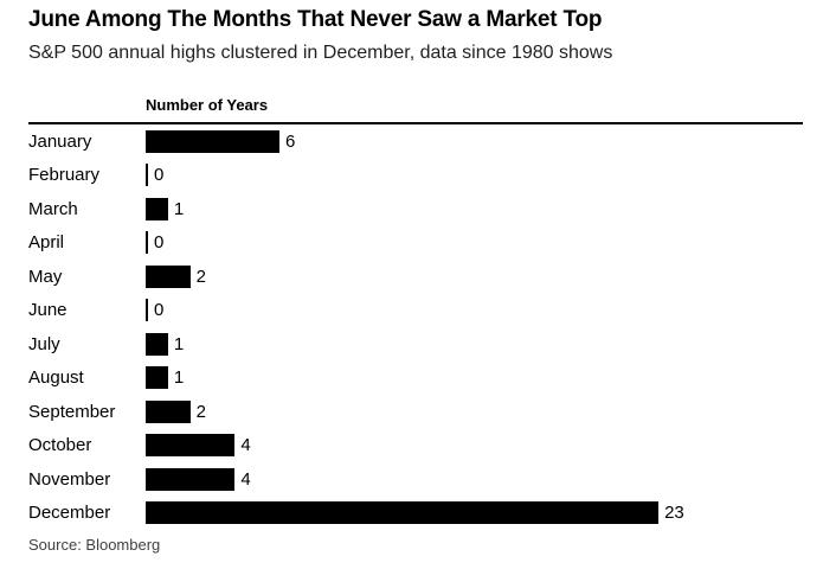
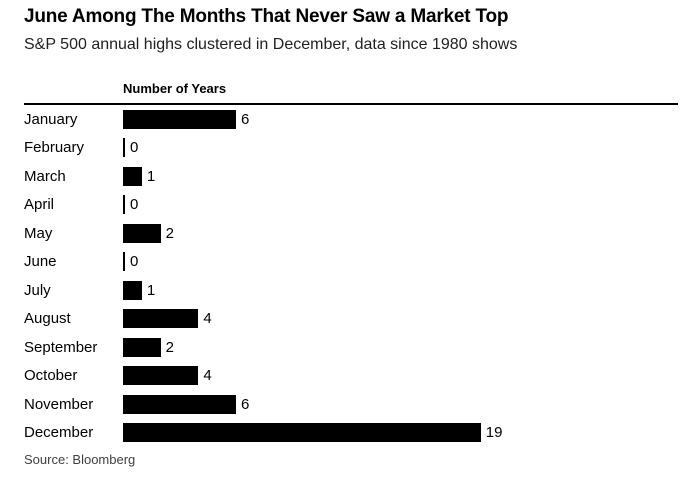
August: 1 -> 4
November: 4 -> 6
December: 23 -> 19
